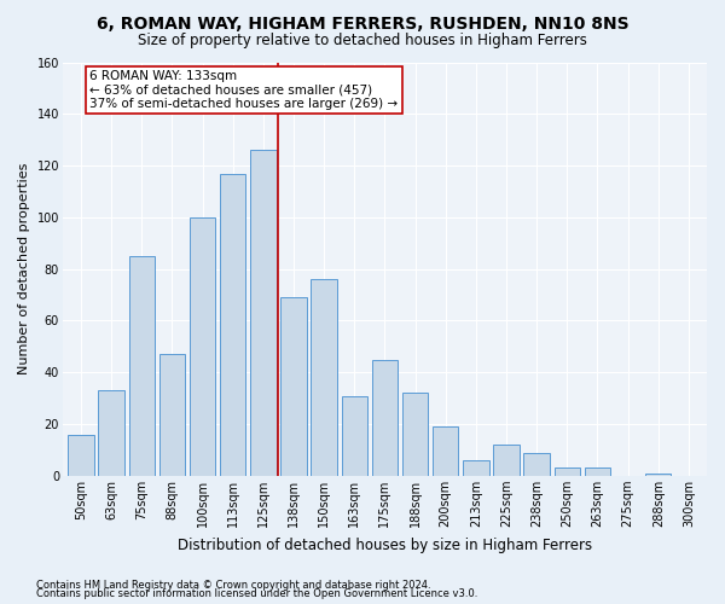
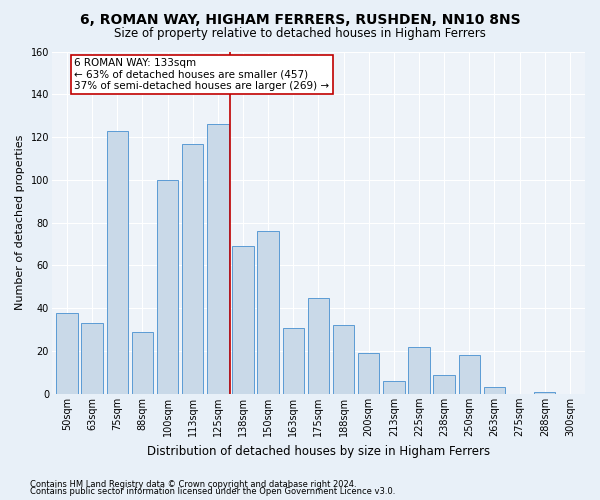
50sqm: 16 -> 38
75sqm: 85 -> 123
88sqm: 47 -> 29
225sqm: 12 -> 22
250sqm: 3 -> 18
